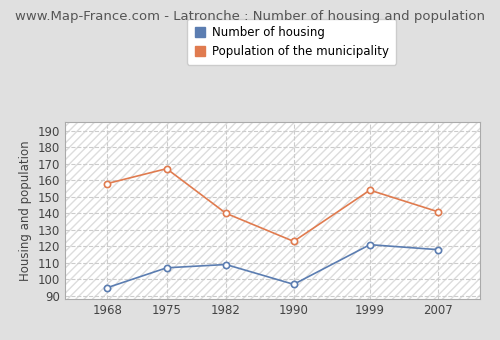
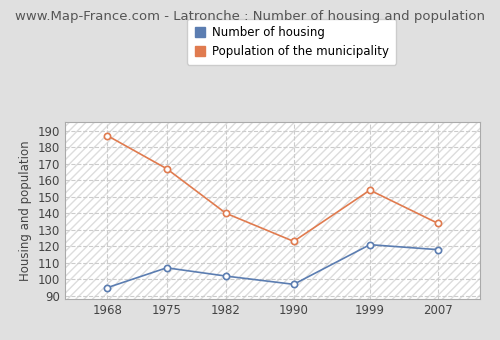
Population of the municipality/1968: 158 -> 187
Number of housing/1982: 109 -> 102
Population of the municipality/2007: 141 -> 134
